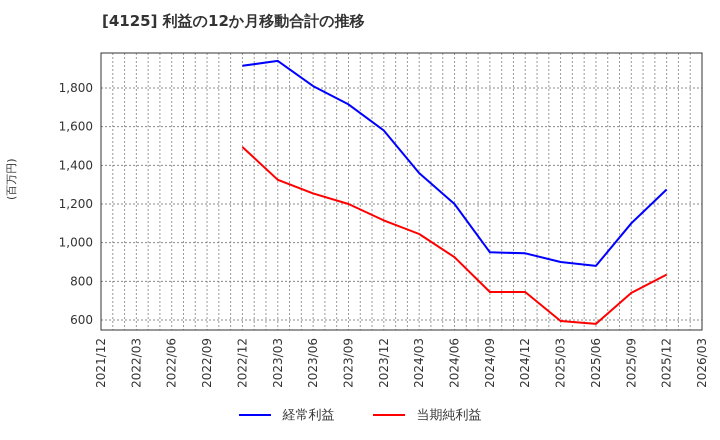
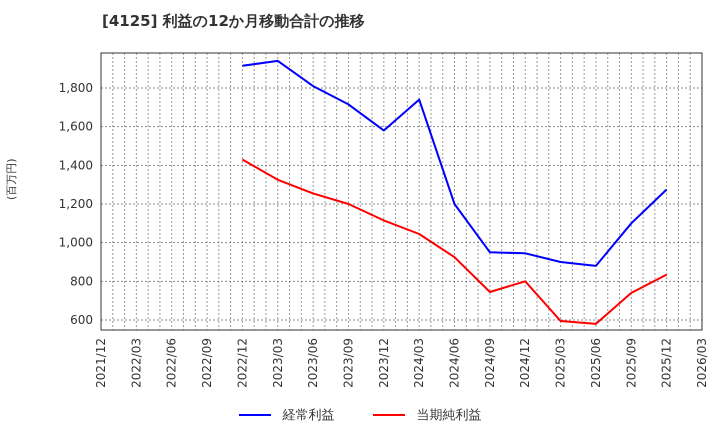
当期純利益/2022/12: 1500 -> 1430
経常利益/2024/03: 1360 -> 1740
当期純利益/2024/12: 740 -> 800
